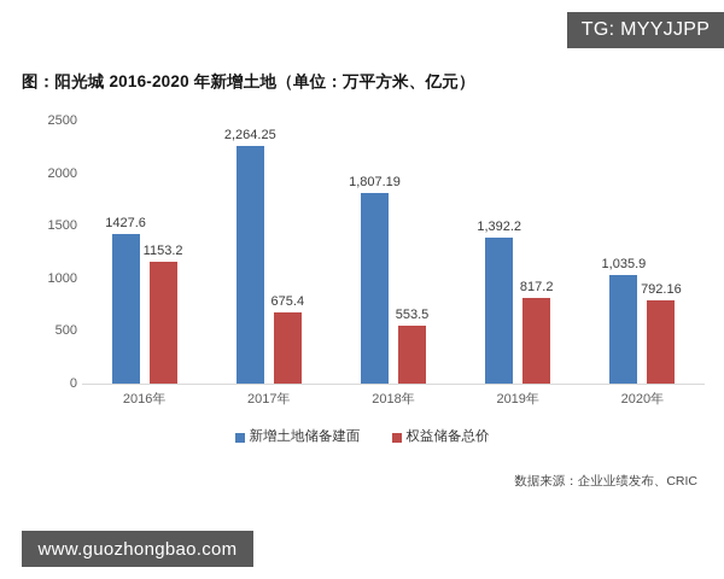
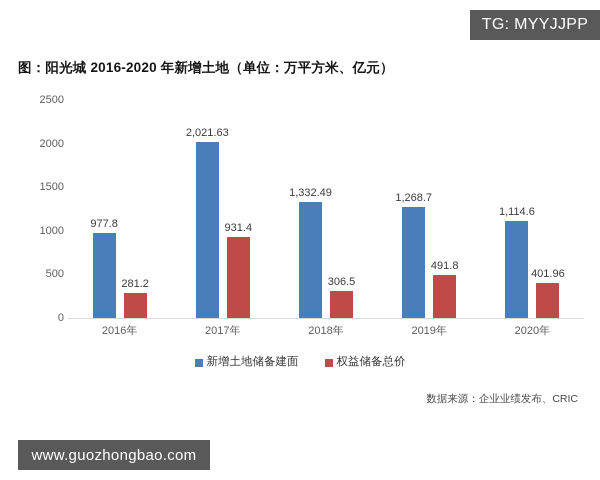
新增土地储备建面/2016年: 1427.6 -> 977.8
权益储备总价/2016年: 1153.2 -> 281.2
新增土地储备建面/2017年: 2,264.25 -> 2,021.63
权益储备总价/2017年: 675.4 -> 931.4
新增土地储备建面/2018年: 1,807.19 -> 1,332.49
权益储备总价/2018年: 553.5 -> 306.5
新增土地储备建面/2019年: 1,392.2 -> 1,268.7
权益储备总价/2019年: 817.2 -> 491.8
新增土地储备建面/2020年: 1,035.9 -> 1,114.6
权益储备总价/2020年: 792.16 -> 401.96
